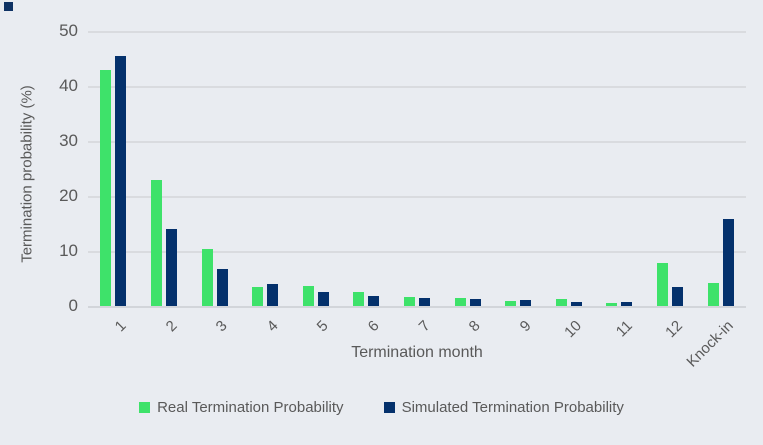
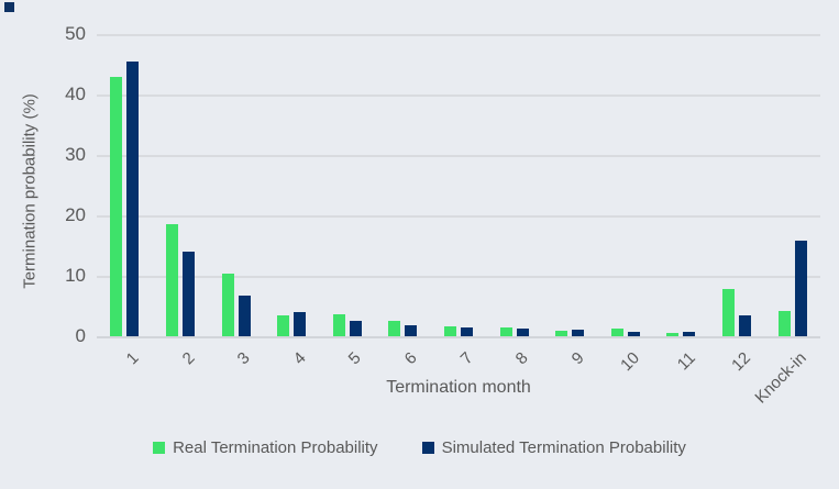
Real Termination Probability/2: 23 -> 18
